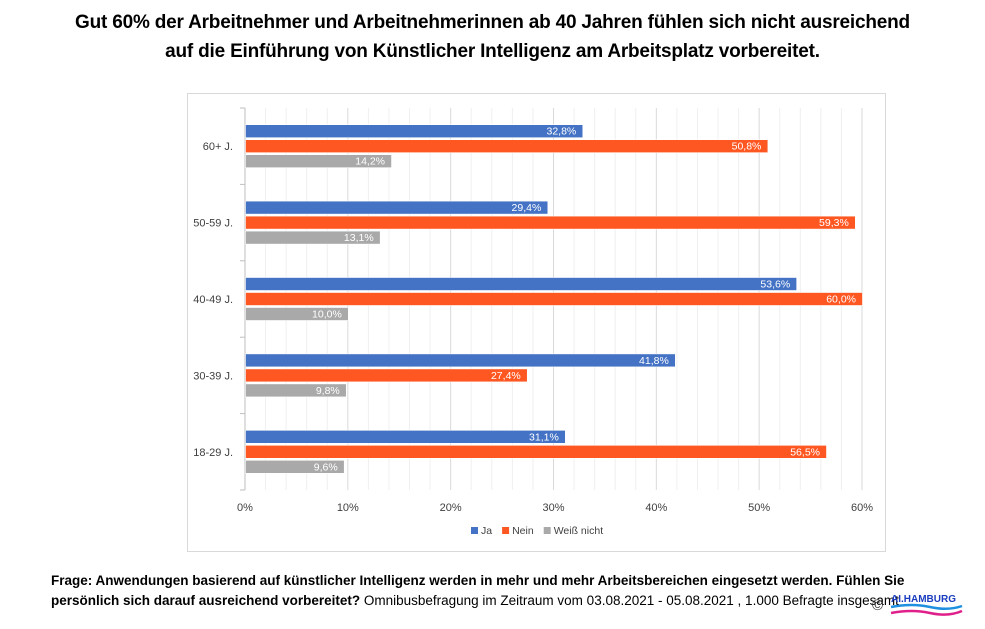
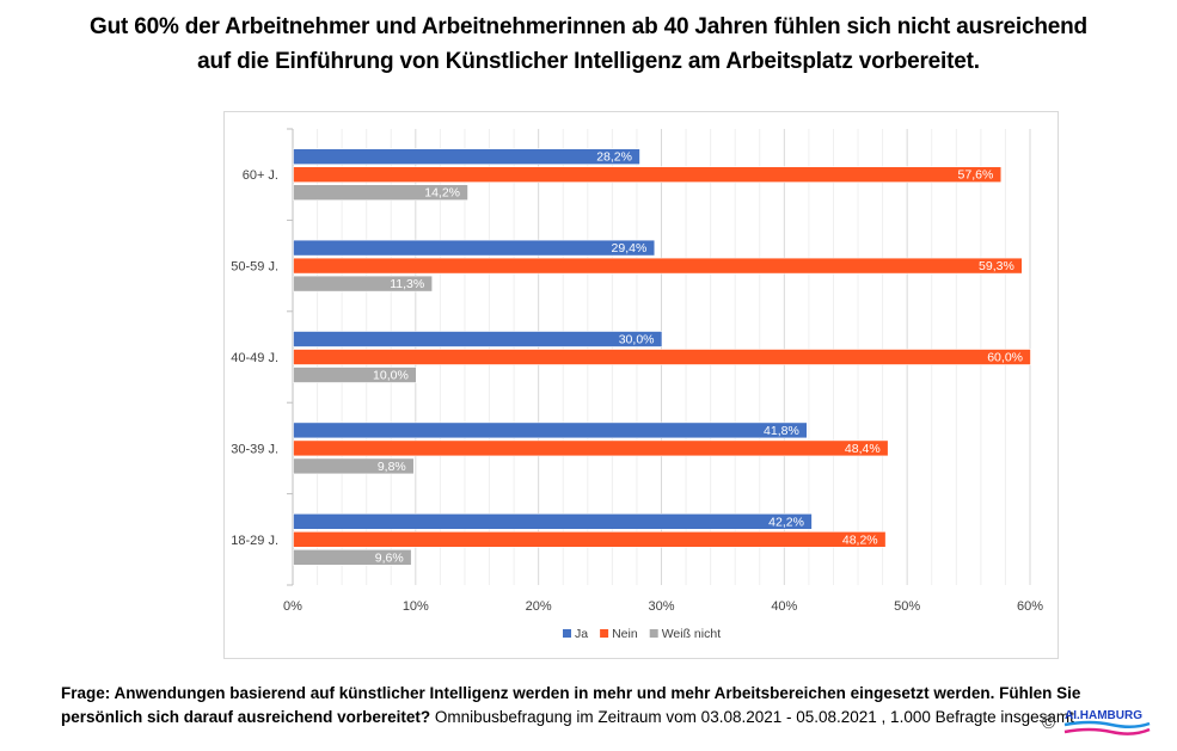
Ja/60+ J.: 32,8% -> 28,2%
Nein/60+ J.: 50,8% -> 57,6%
Weiß nicht/50-59 J.: 13,1% -> 11,3%
Ja/40-49 J.: 53,6% -> 30,0%
Nein/30-39 J.: 27,4% -> 48,4%
Ja/18-29 J.: 31,1% -> 42,2%
Nein/18-29 J.: 56,5% -> 48,2%
